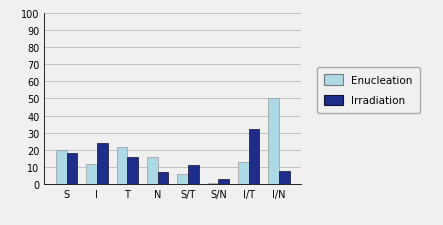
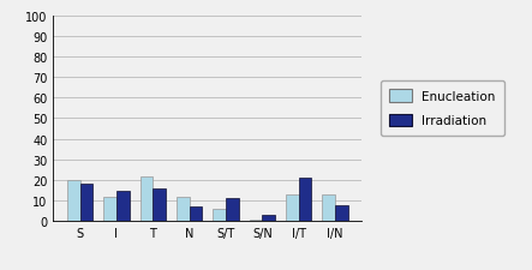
Irradiation/I: 24 -> 15
Enucleation/N: 16 -> 12
Irradiation/I/T: 32 -> 21
Enucleation/I/N: 50 -> 13
